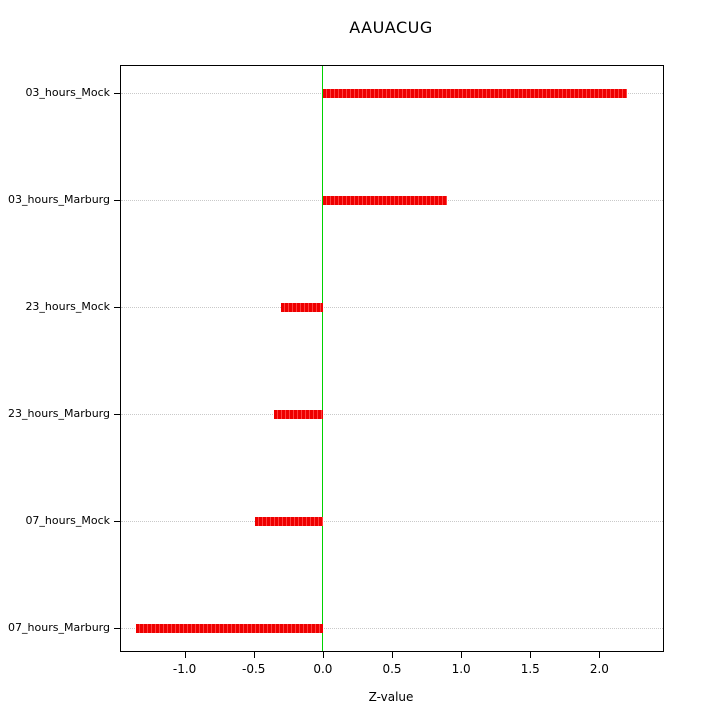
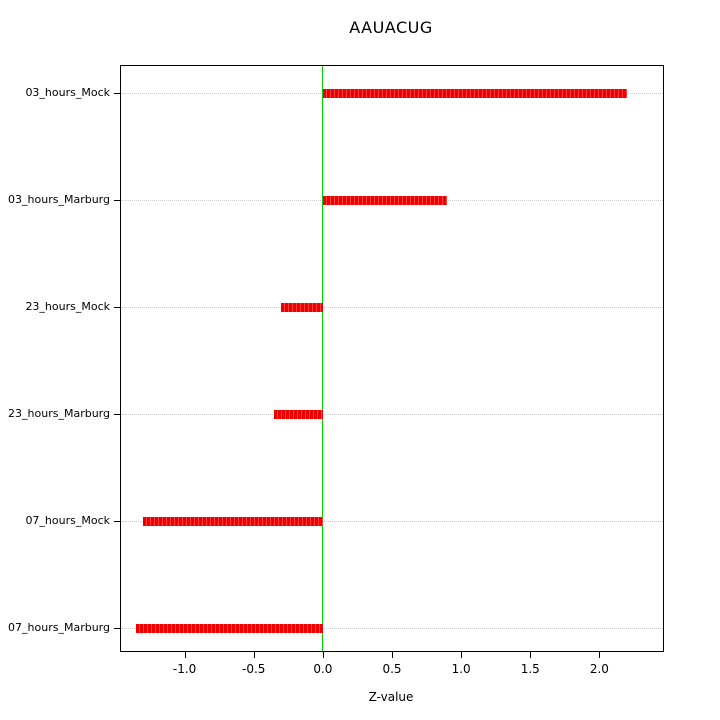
07_hours_Mock: -0.49 -> -1.30
